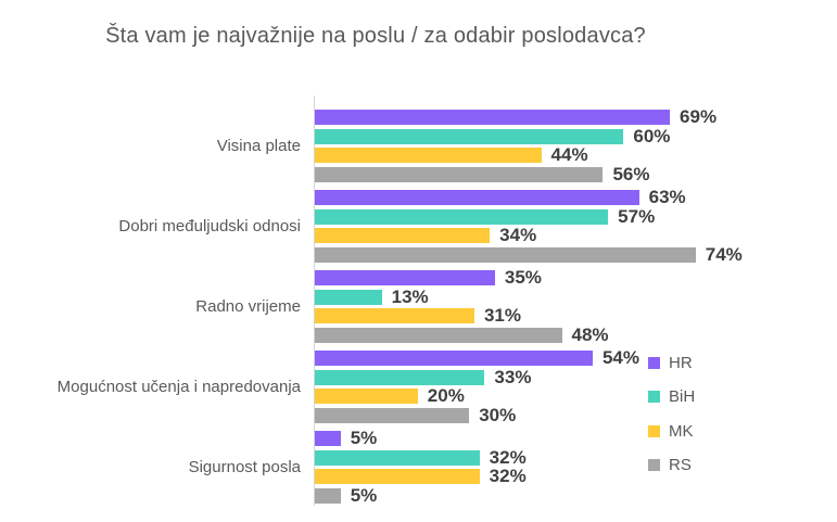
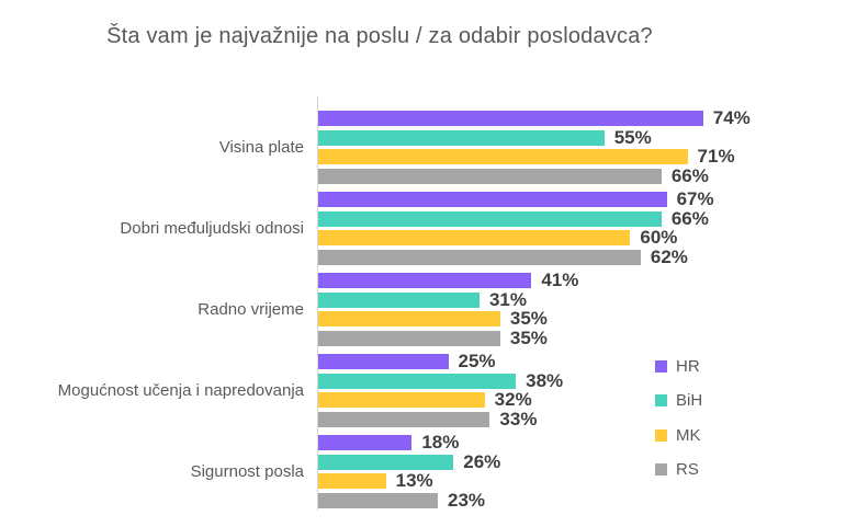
HR/Visina plate: 69% -> 74%
BiH/Visina plate: 60% -> 55%
MK/Visina plate: 44% -> 71%
RS/Visina plate: 56% -> 66%
HR/Dobri međuljudski odnosi: 63% -> 67%
BiH/Dobri međuljudski odnosi: 57% -> 66%
MK/Dobri međuljudski odnosi: 34% -> 60%
RS/Dobri međuljudski odnosi: 74% -> 62%
HR/Radno vrijeme: 35% -> 41%
BiH/Radno vrijeme: 13% -> 31%
MK/Radno vrijeme: 31% -> 35%
RS/Radno vrijeme: 48% -> 35%
HR/Mogućnost učenja i napredovanja: 54% -> 25%
BiH/Mogućnost učenja i napredovanja: 33% -> 38%
MK/Mogućnost učenja i napredovanja: 20% -> 32%
RS/Mogućnost učenja i napredovanja: 30% -> 33%
HR/Sigurnost posla: 5% -> 18%
BiH/Sigurnost posla: 32% -> 26%
MK/Sigurnost posla: 32% -> 13%
RS/Sigurnost posla: 5% -> 23%
